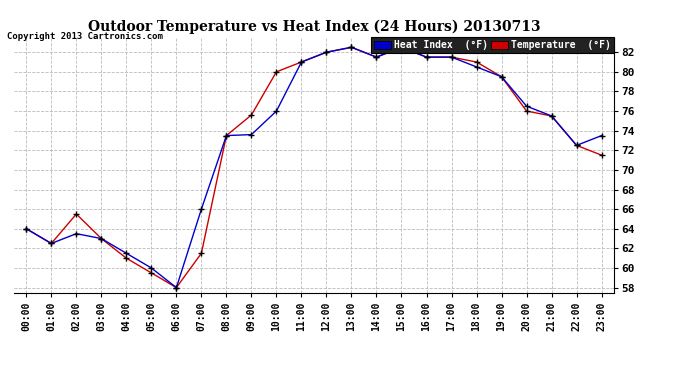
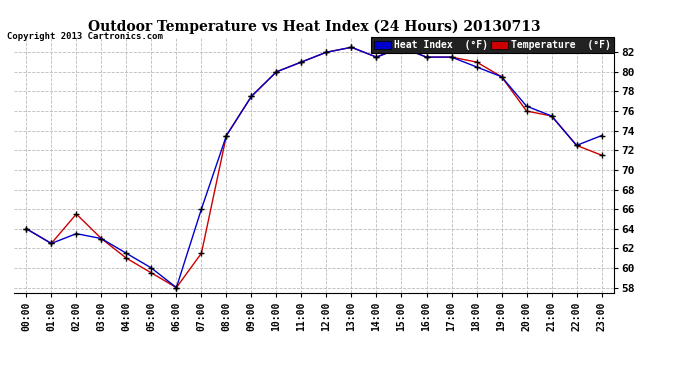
Heat Index (°F)/09:00: 73.6 -> 77.5
Temperature (°F)/09:00: 75.6 -> 77.5
Heat Index (°F)/10:00: 76.0 -> 80.0
